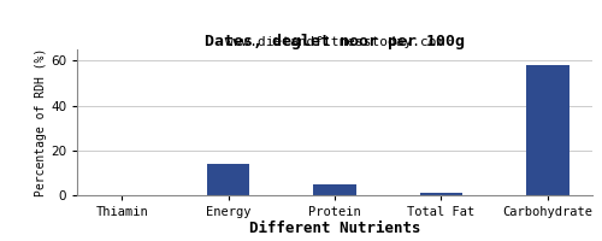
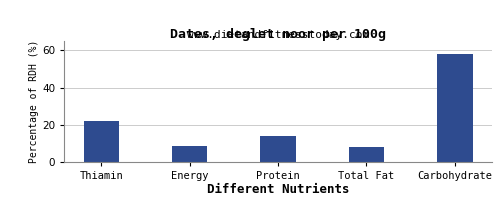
Thiamin: 0 -> 22
Energy: 14 -> 9
Protein: 5 -> 14
Total Fat: 1 -> 8
